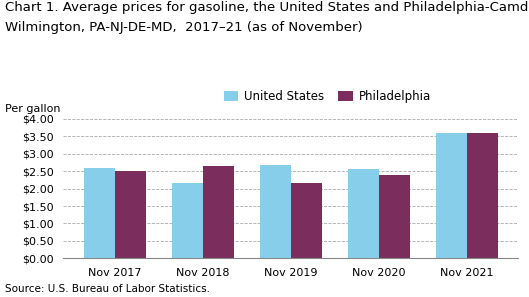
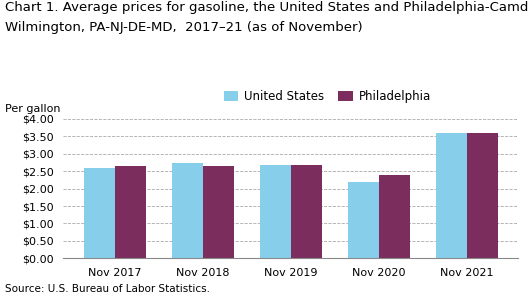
Philadelphia/Nov 2017: $2.50 -> $2.65
United States/Nov 2018: $2.15 -> $2.72
Philadelphia/Nov 2019: $2.15 -> $2.67
United States/Nov 2020: $2.55 -> $2.18
